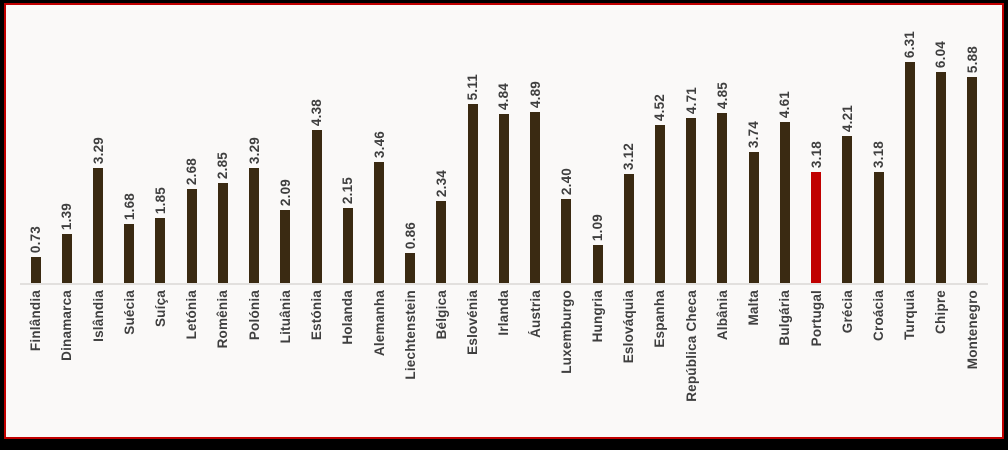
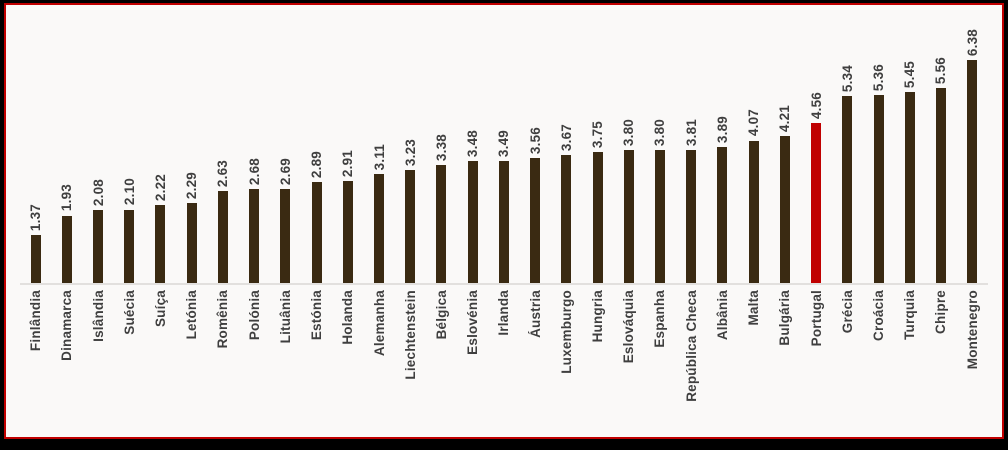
Finlândia: 0.73 -> 1.37
Dinamarca: 1.39 -> 1.93
Islândia: 3.29 -> 2.08
Suécia: 1.68 -> 2.10
Suíça: 1.85 -> 2.22
Letónia: 2.68 -> 2.29
Romênia: 2.85 -> 2.63
Polónia: 3.29 -> 2.68
Lituânia: 2.09 -> 2.69
Estónia: 4.38 -> 2.89
Holanda: 2.15 -> 2.91
Alemanha: 3.46 -> 3.11
Liechtenstein: 0.86 -> 3.23
Bélgica: 2.34 -> 3.38
Eslovénia: 5.11 -> 3.48
Irlanda: 4.84 -> 3.49
Áustria: 4.89 -> 3.56
Luxemburgo: 2.40 -> 3.67
Hungria: 1.09 -> 3.75
Eslováquia: 3.12 -> 3.80
Espanha: 4.52 -> 3.80
República Checa: 4.71 -> 3.81
Albânia: 4.85 -> 3.89
Malta: 3.74 -> 4.07
Bulgária: 4.61 -> 4.21
Portugal: 3.18 -> 4.56
Grécia: 4.21 -> 5.34
Croácia: 3.18 -> 5.36
Turquia: 6.31 -> 5.45
Chipre: 6.04 -> 5.56
Montenegro: 5.88 -> 6.38
